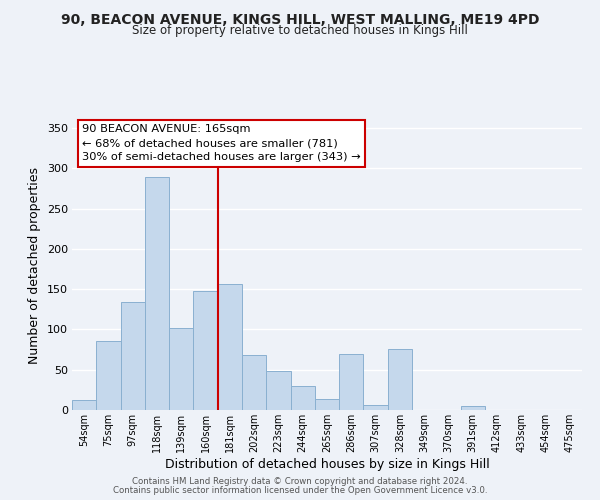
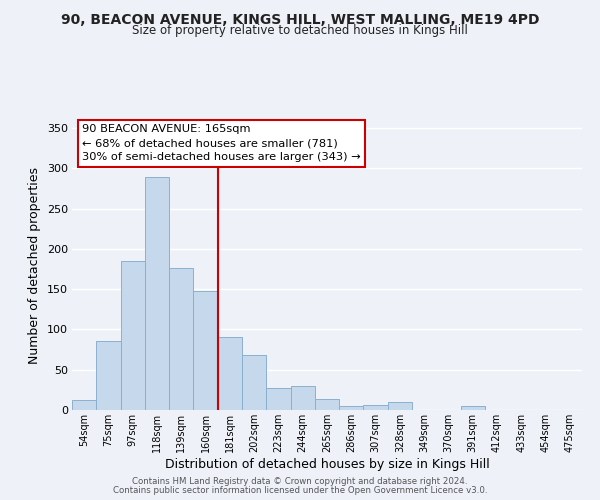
97sqm: 134 -> 185
139sqm: 102 -> 176
181sqm: 156 -> 91
223sqm: 48 -> 27
286sqm: 70 -> 5
328sqm: 76 -> 10
